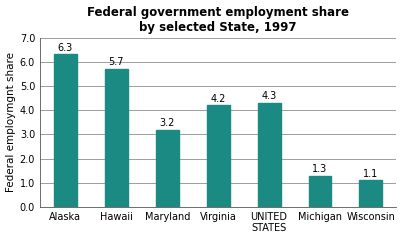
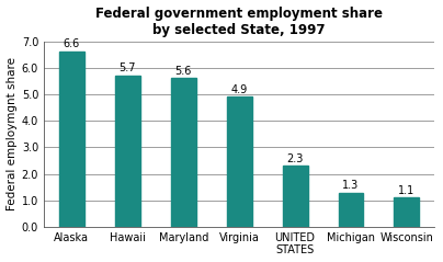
Alaska: 6.3 -> 6.6
Maryland: 3.2 -> 5.6
Virginia: 4.2 -> 4.9
UNITED STATES: 4.3 -> 2.3
